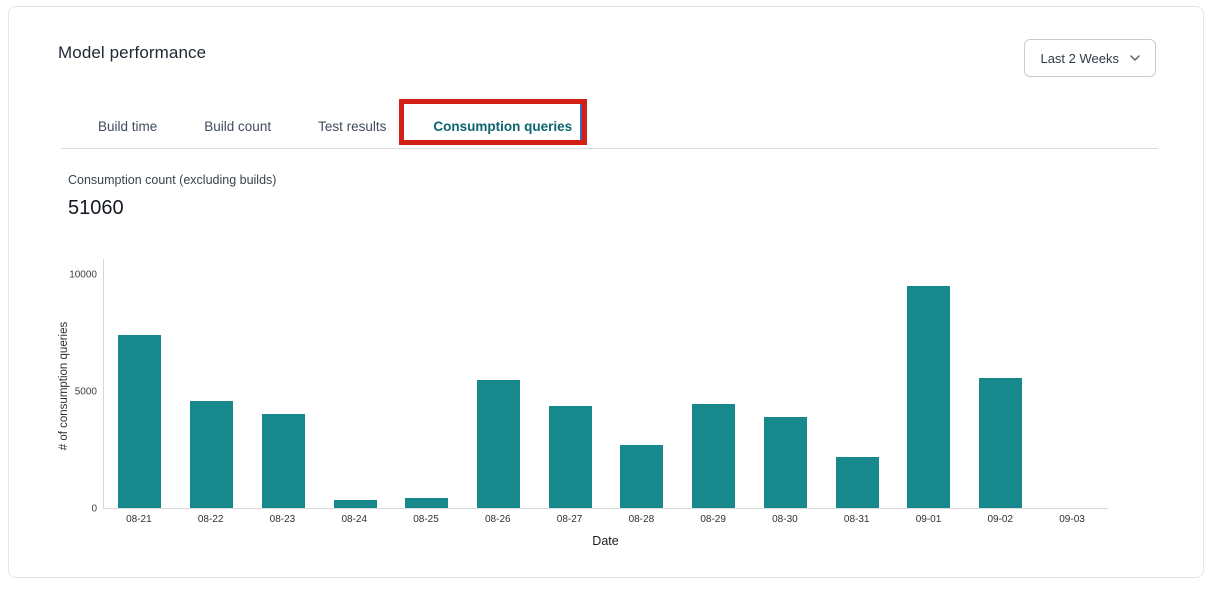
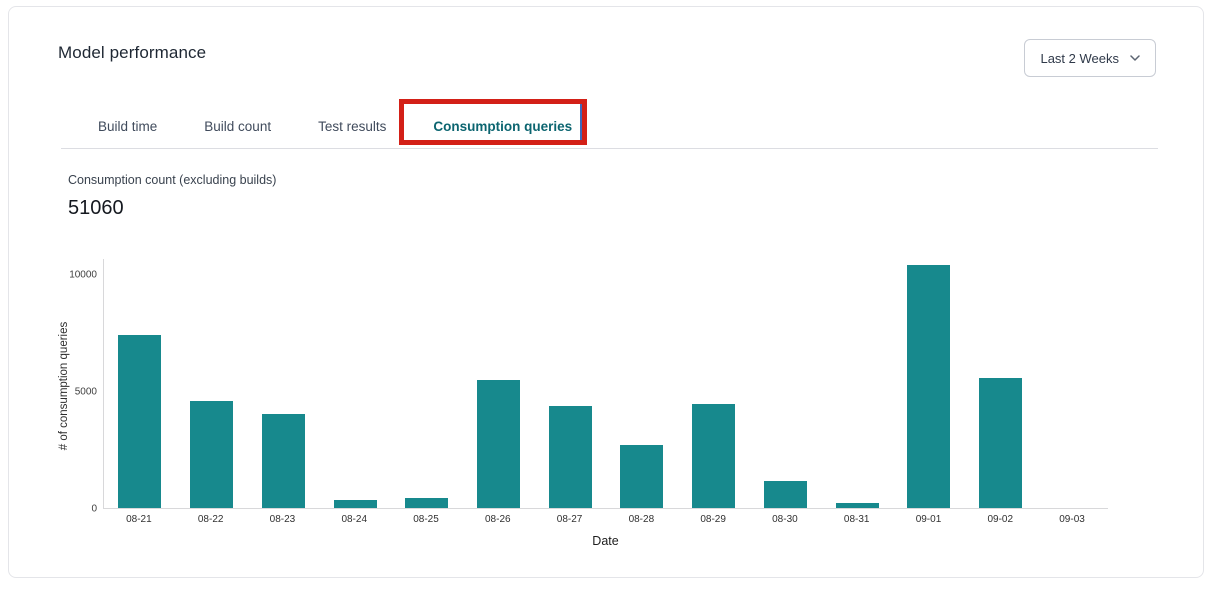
08-30: 3900 -> 1200
08-31: 2200 -> 200
09-01: 9500 -> 10400
